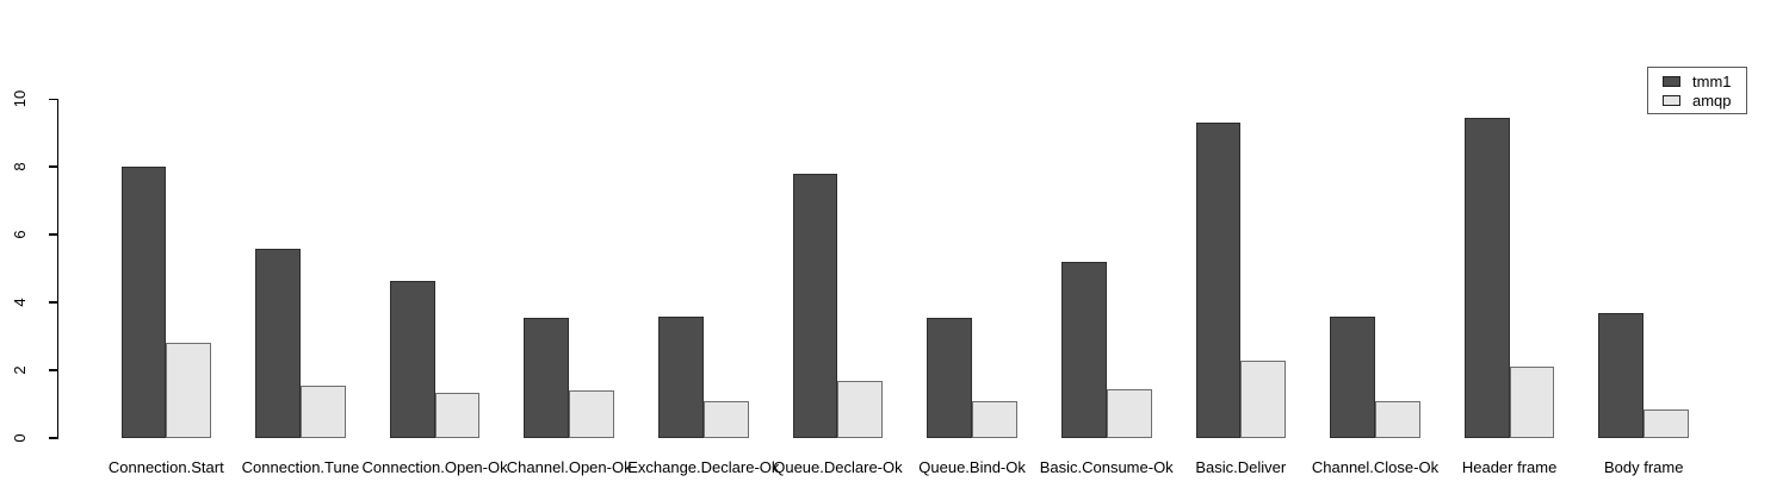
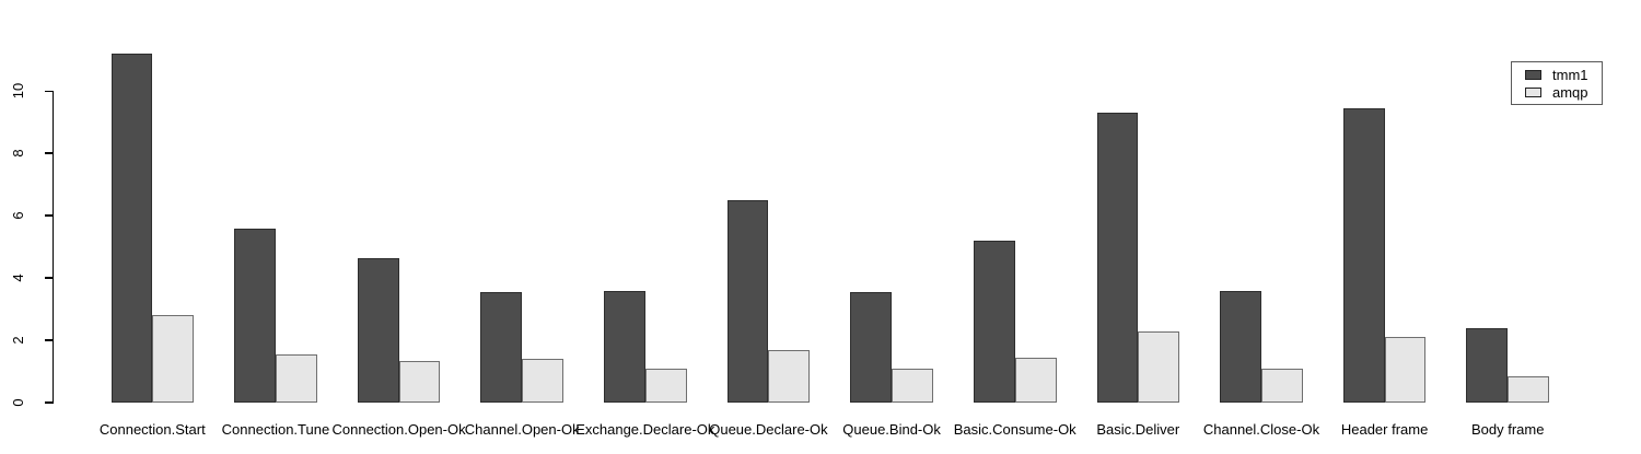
tmm1/Connection.Start: 8.0 -> 11.2
tmm1/Queue.Declare-Ok: 7.8 -> 6.5
tmm1/Body frame: 3.7 -> 2.4
